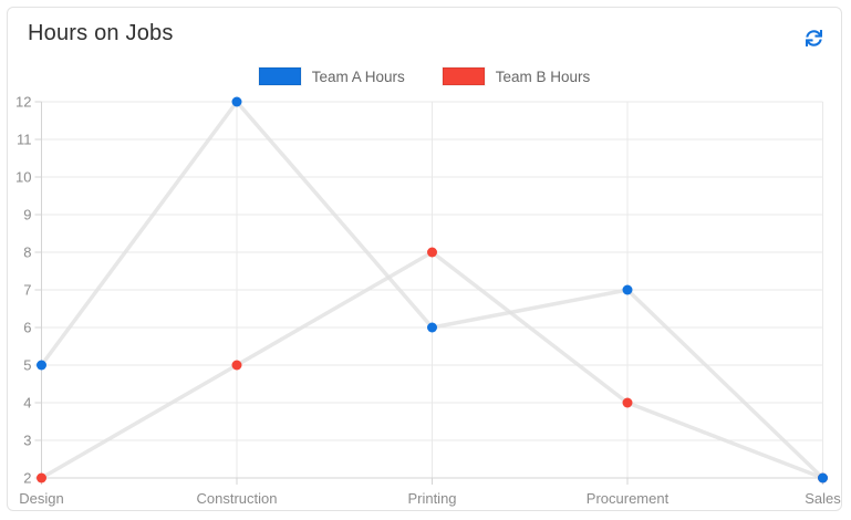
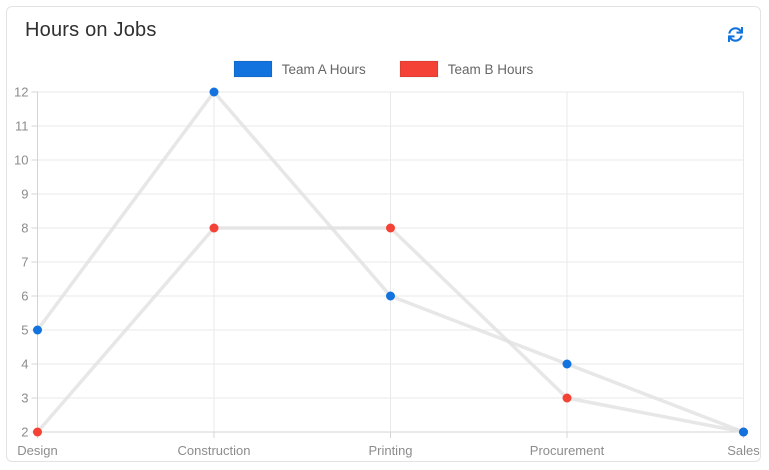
Team B Hours/Construction: 5 -> 8
Team A Hours/Procurement: 7 -> 4
Team B Hours/Procurement: 4 -> 3
